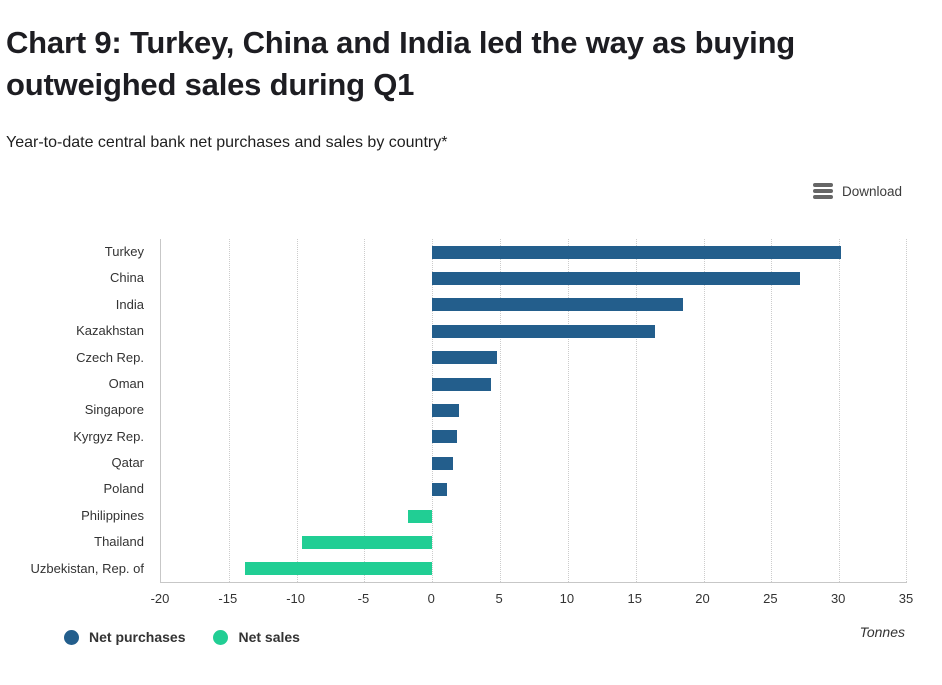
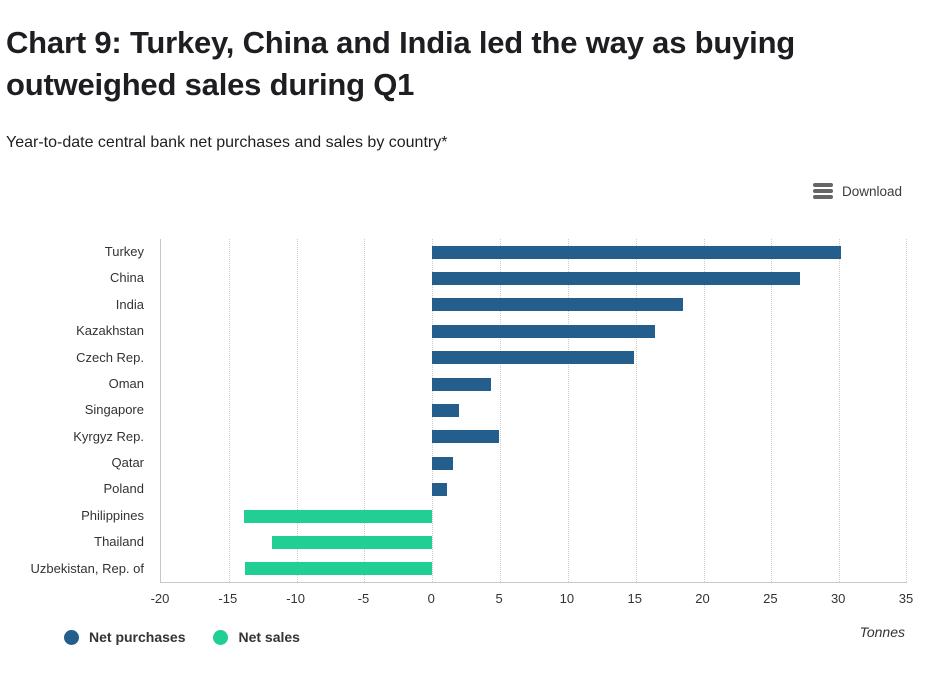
Czech Rep.: 4.8 -> 14.9
Kyrgyz Rep.: 1.8 -> 4.9
Philippines: -1.8 -> -13.9
Thailand: -9.6 -> -11.8
